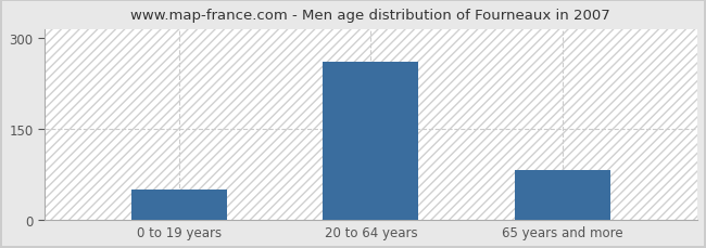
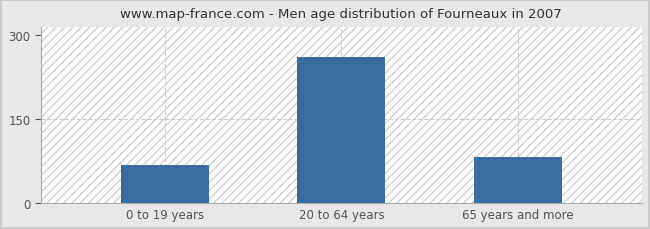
0 to 19 years: 50 -> 68
